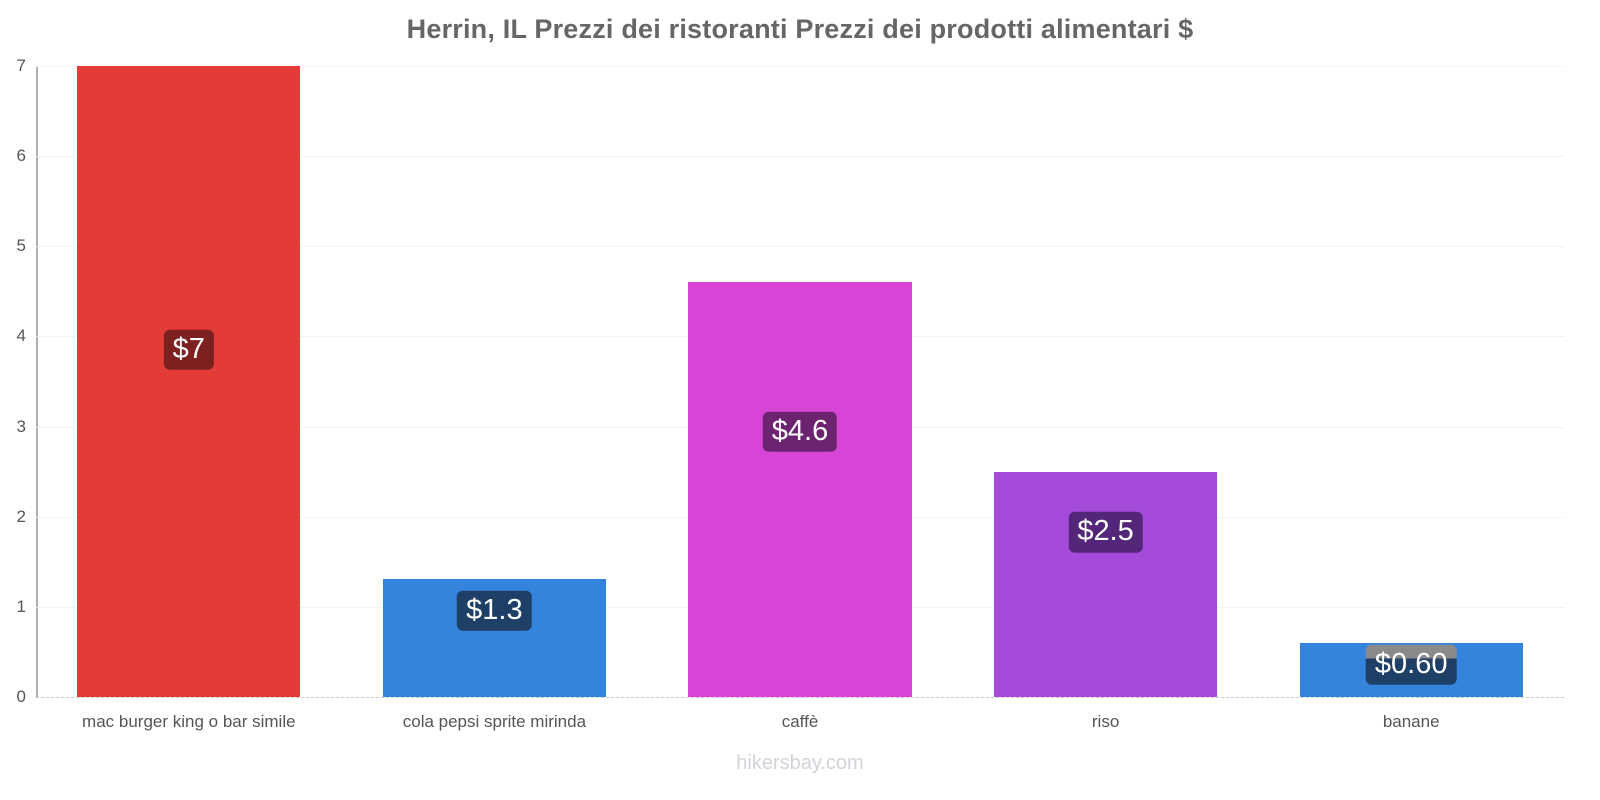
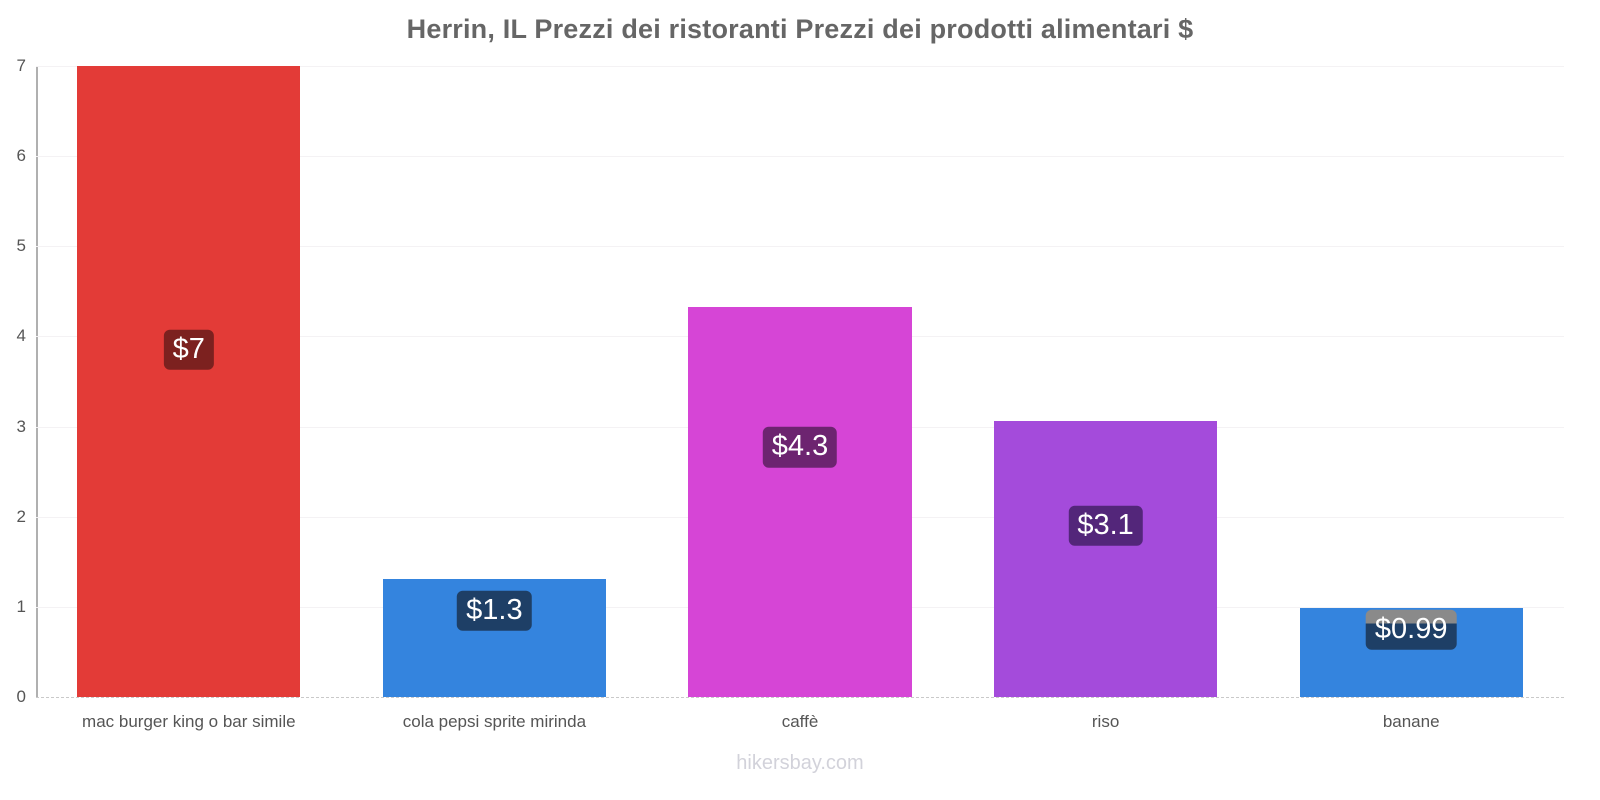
caffè: $4.6 -> $4.3
riso: $2.5 -> $3.1
banane: $0.60 -> $0.99
